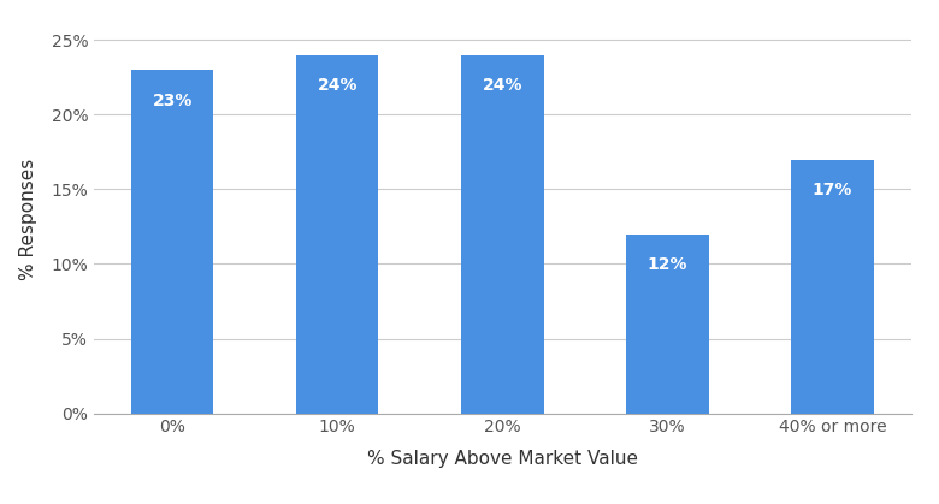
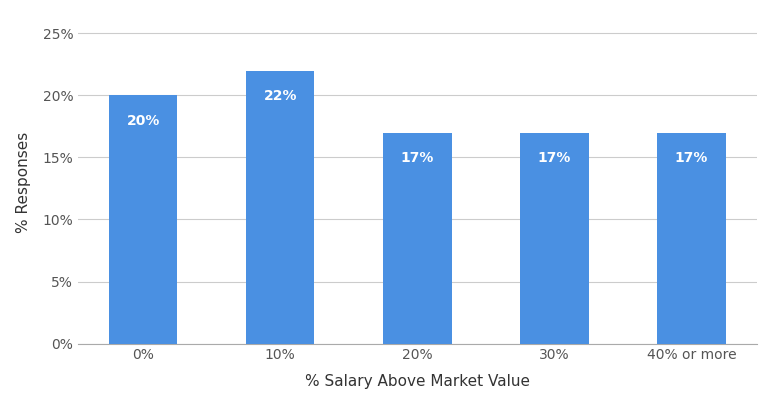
0%: 23% -> 20%
10%: 24% -> 22%
20%: 24% -> 17%
30%: 12% -> 17%
